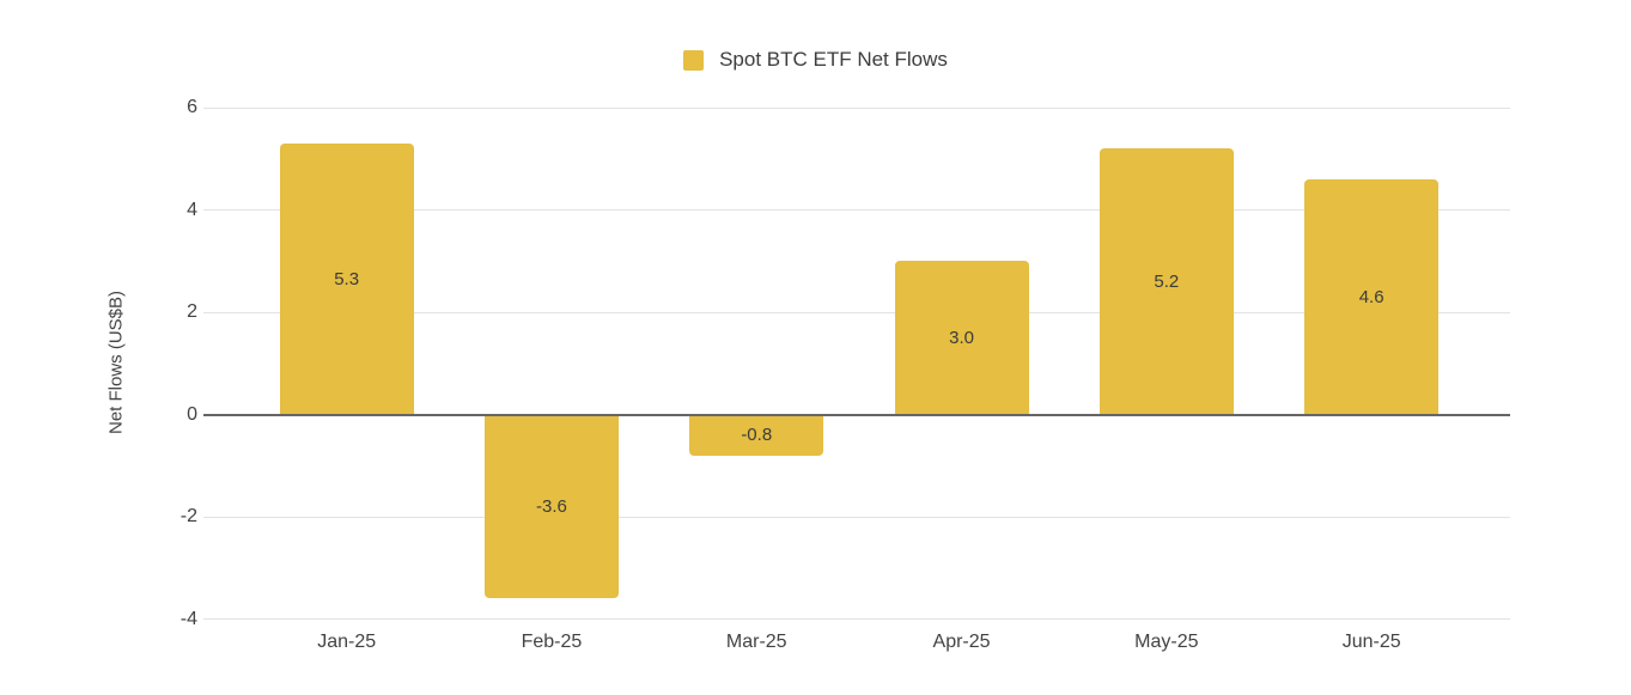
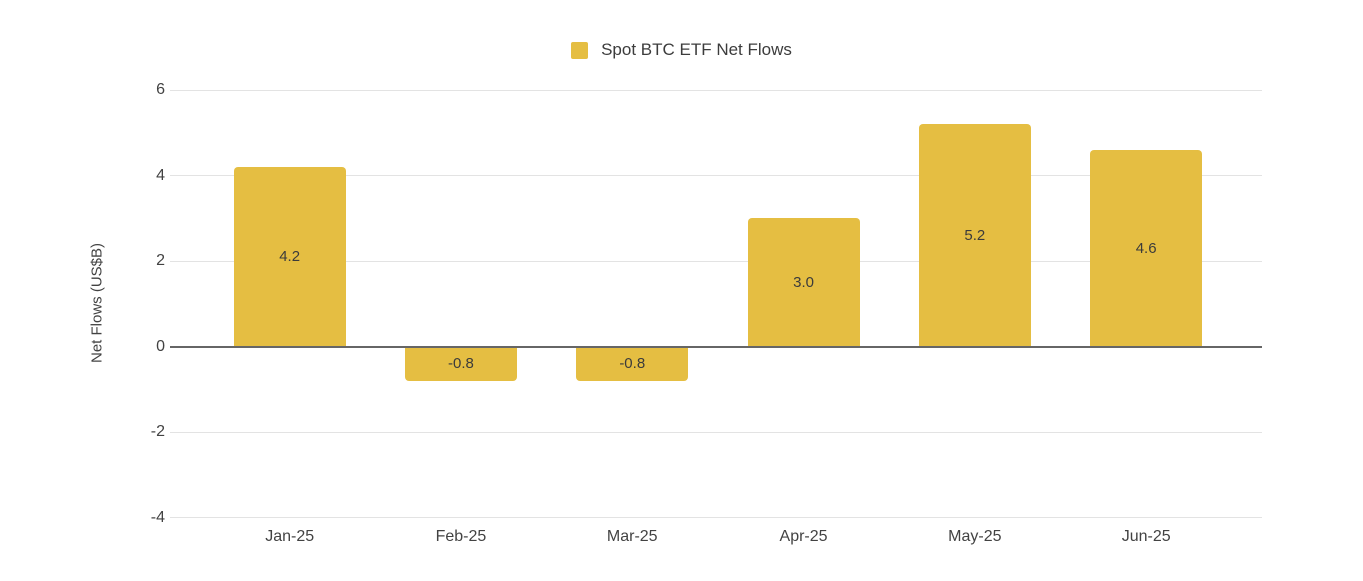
Jan-25: 5.3 -> 4.2
Feb-25: -3.6 -> -0.8
